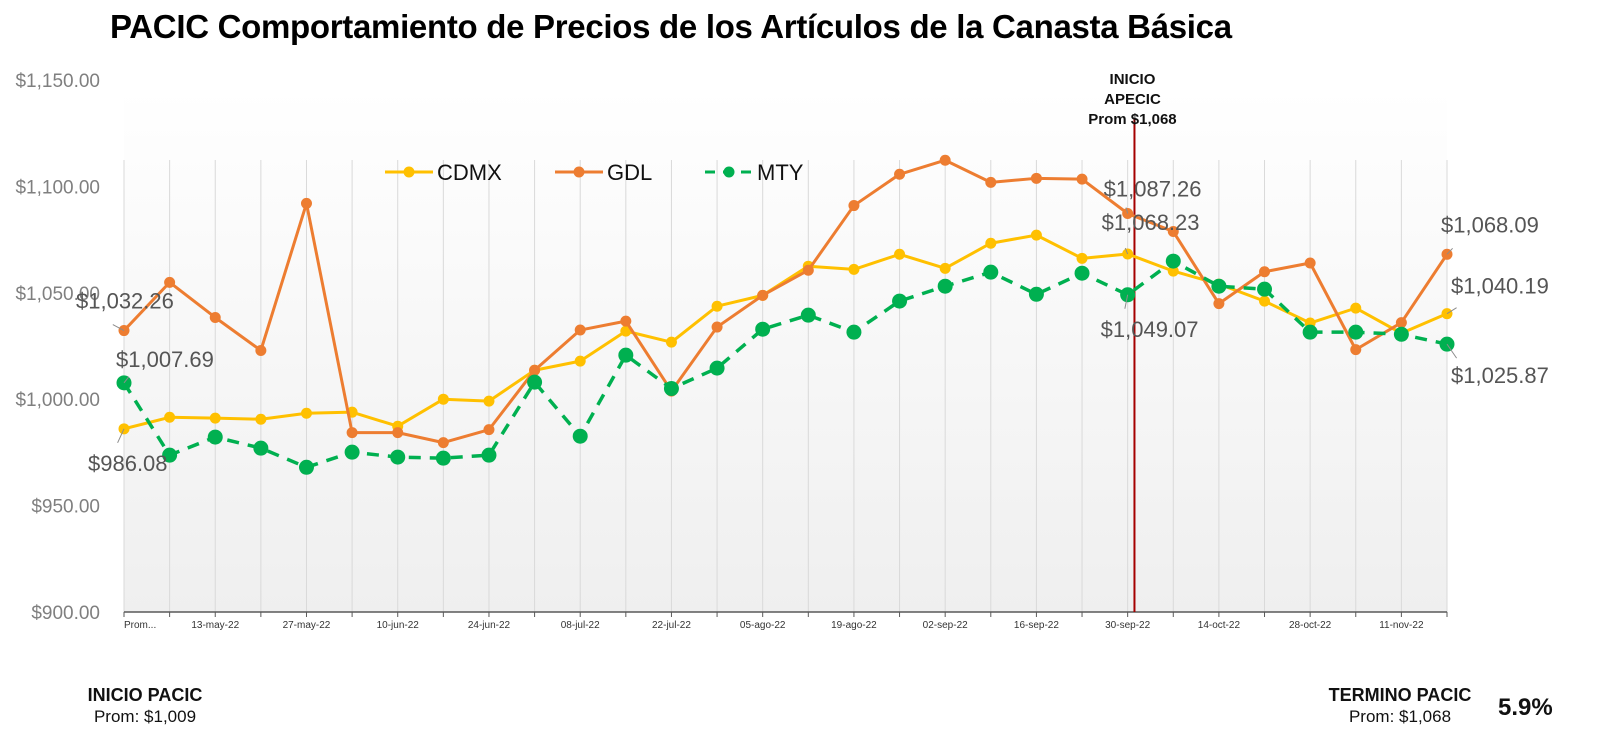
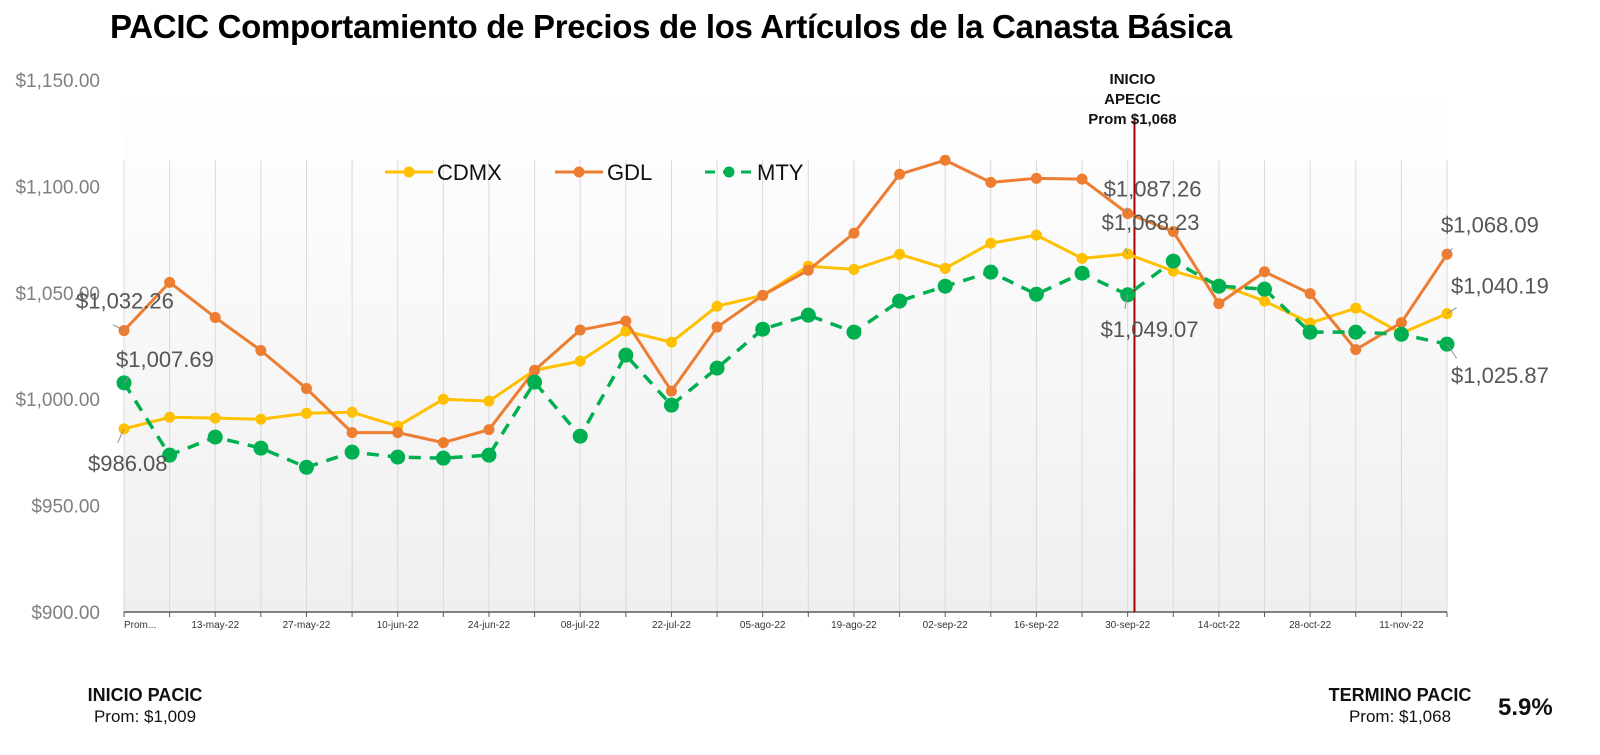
GDL/27-may-22: $1092 -> $1005
MTY/22-jul-22: $1005 -> $997
GDL/19-ago-22: $1091 -> $1078
GDL/28-oct-22: $1064 -> $1050
